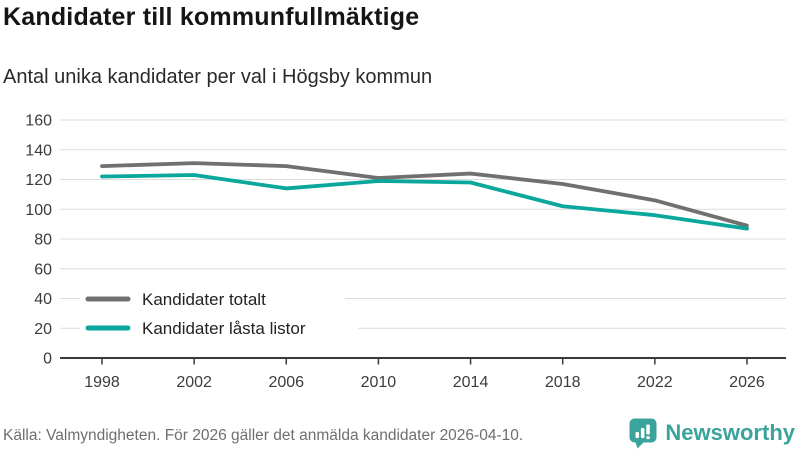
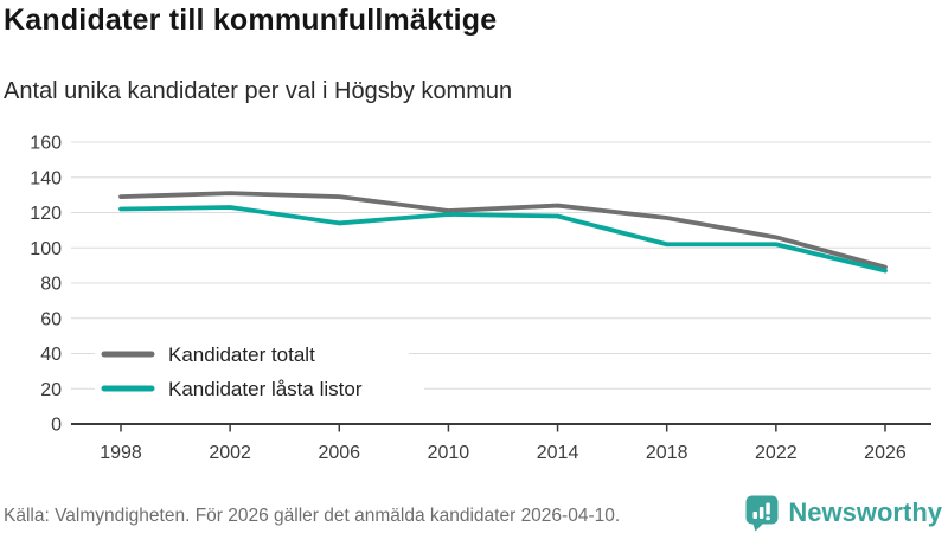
Kandidater låsta listor/2022: 96 -> 102
